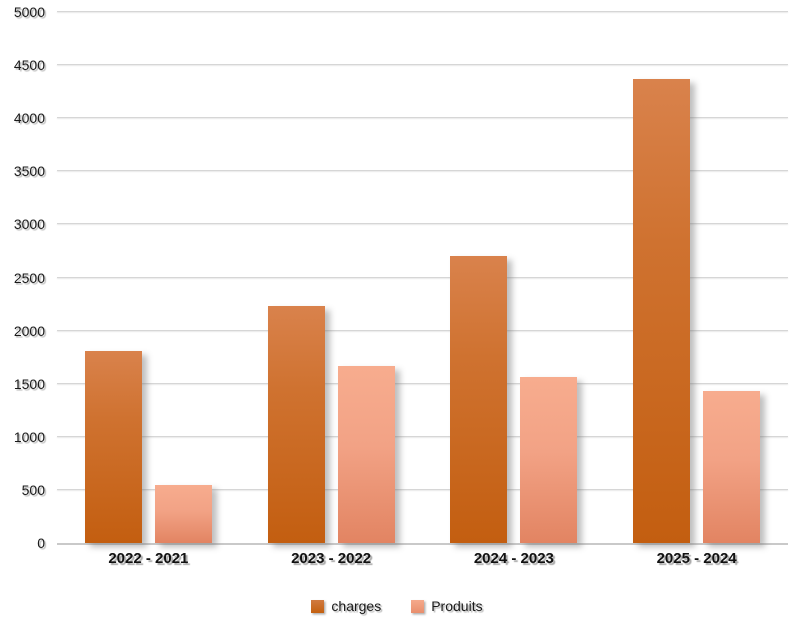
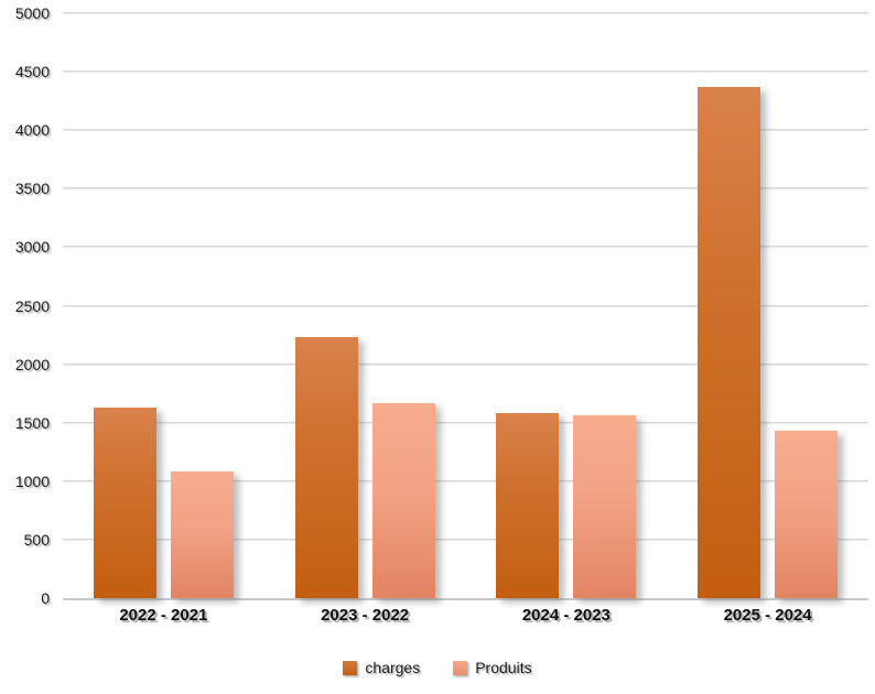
charges/2022 - 2021: 1810 -> 1630
Produits/2022 - 2021: 550 -> 1080
charges/2024 - 2023: 2700 -> 1580
